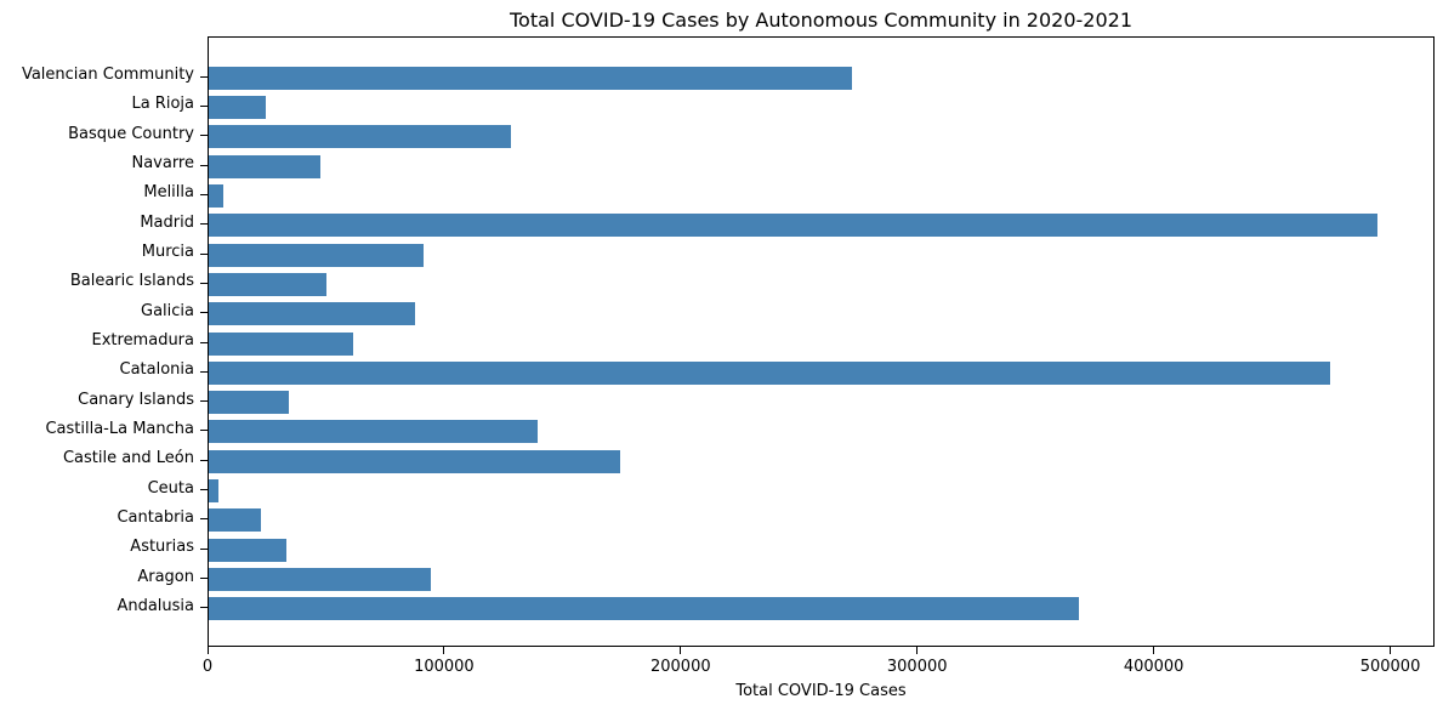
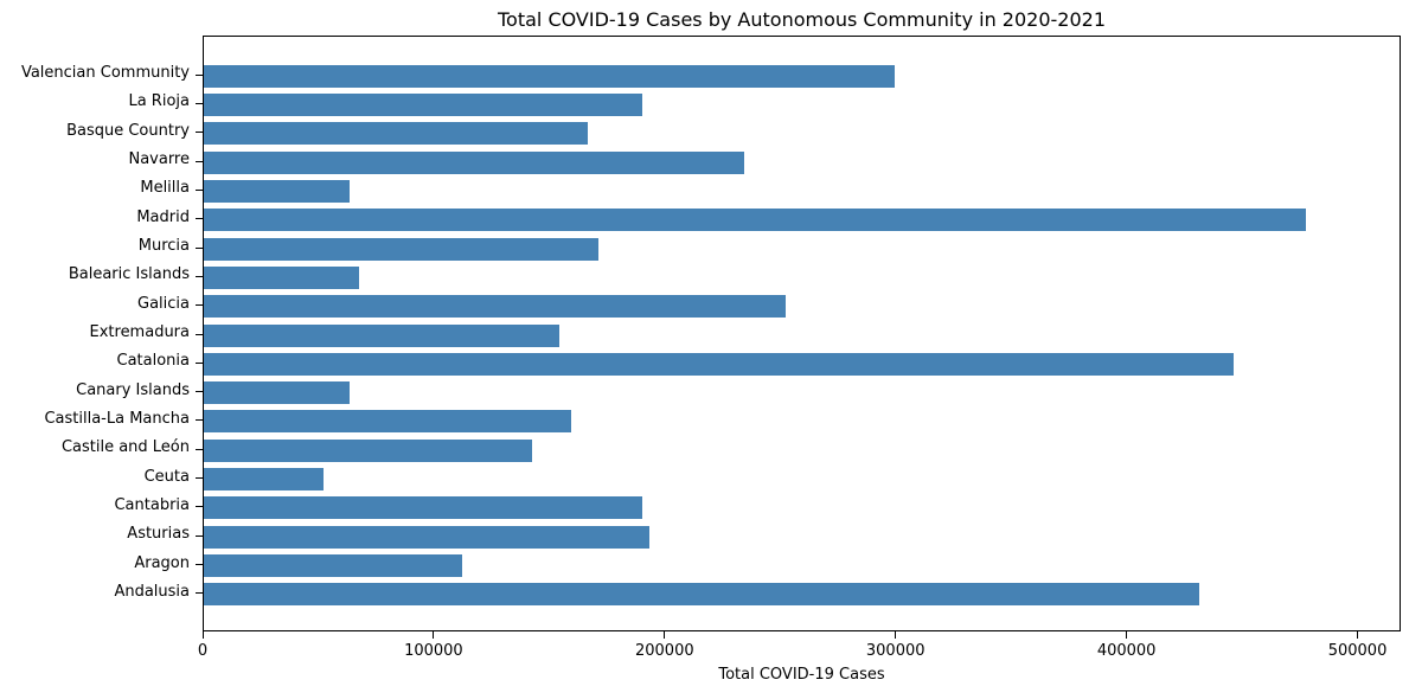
Valencian Community: 272000 -> 299000
La Rioja: 24000 -> 190000
Basque Country: 128000 -> 166000
Navarre: 47000 -> 234000
Melilla: 6000 -> 63000
Madrid: 494000 -> 477000
Murcia: 91000 -> 171000
Balearic Islands: 50000 -> 67000
Galicia: 87000 -> 252000
Extremadura: 61000 -> 154000
Catalonia: 474000 -> 446000
Canary Islands: 34000 -> 63000
Castilla-La Mancha: 139000 -> 159000
Castile and León: 174000 -> 142000
Ceuta: 4000 -> 52000
Cantabria: 22000 -> 190000
Asturias: 33000 -> 193000
Aragon: 94000 -> 112000
Andalusia: 368000 -> 431000
